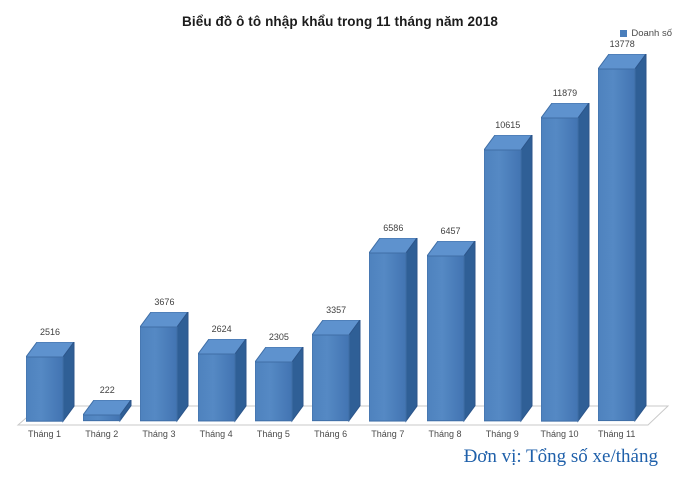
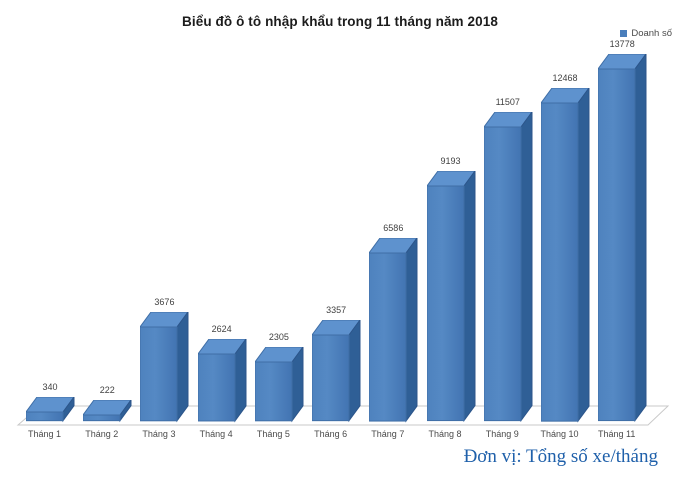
Tháng 1: 2516 -> 340
Tháng 8: 6457 -> 9193
Tháng 9: 10615 -> 11507
Tháng 10: 11879 -> 12468
